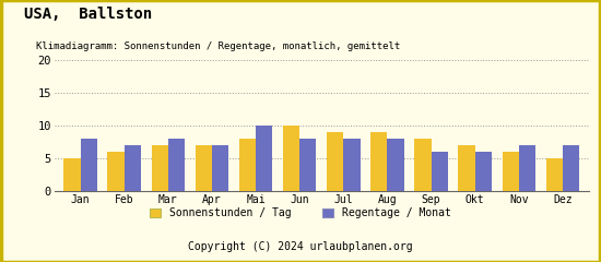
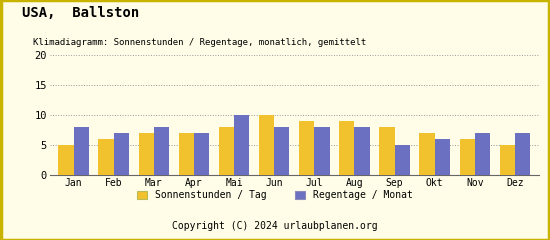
Regentage / Monat/Sep: 6 -> 5
